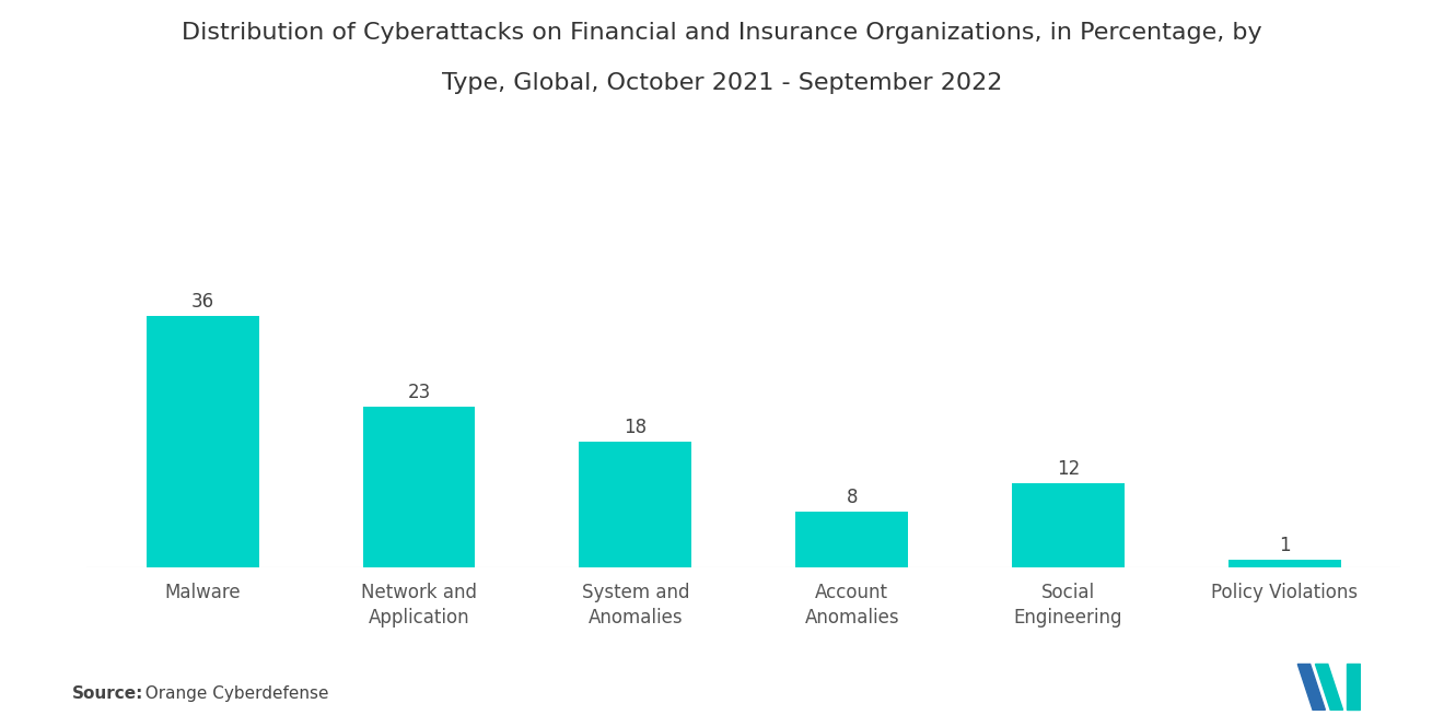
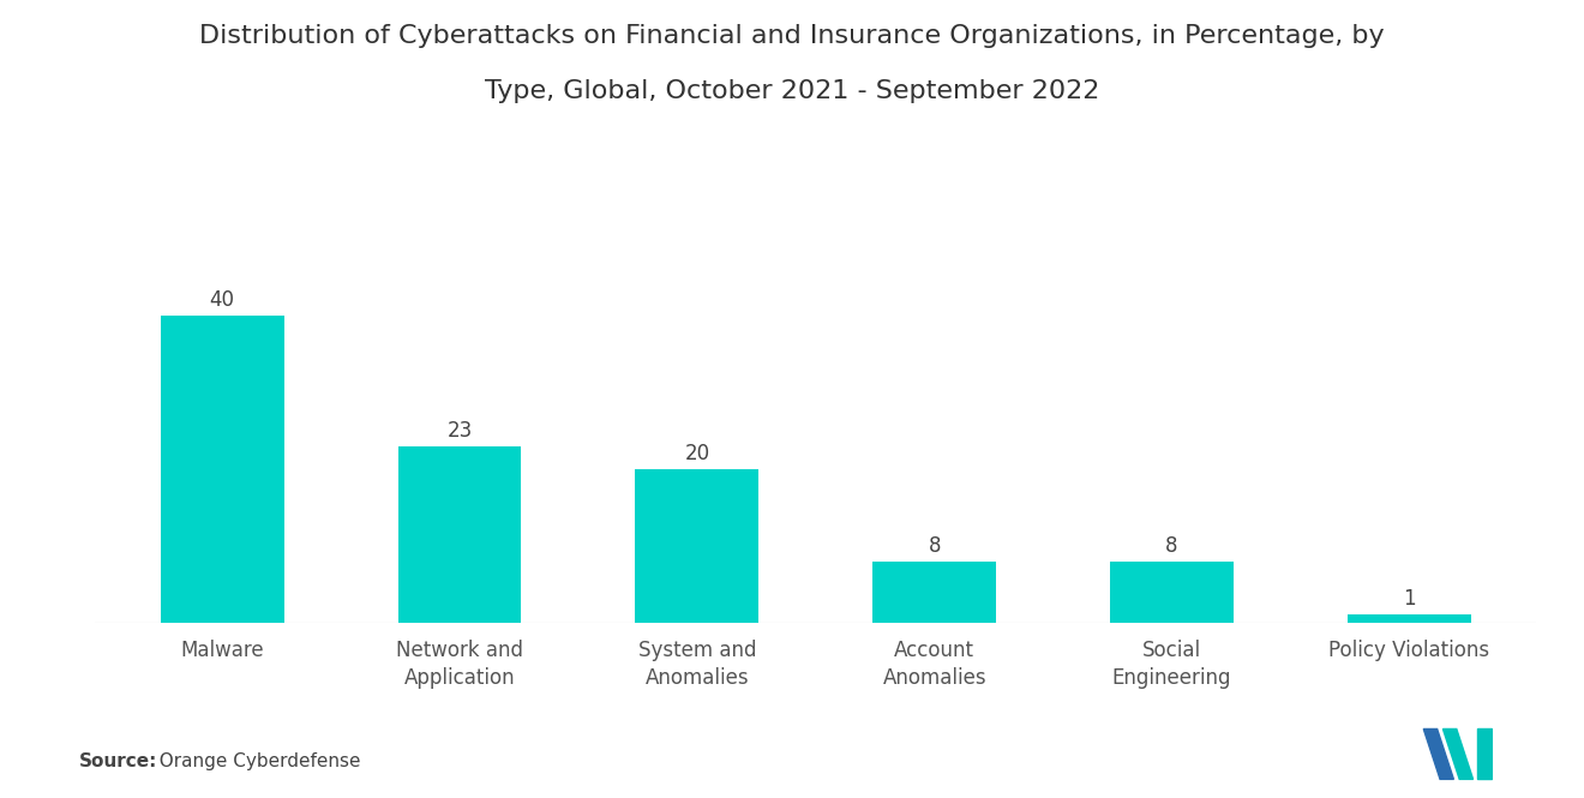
Malware: 36 -> 40
System and Anomalies: 18 -> 20
Social Engineering: 12 -> 8
